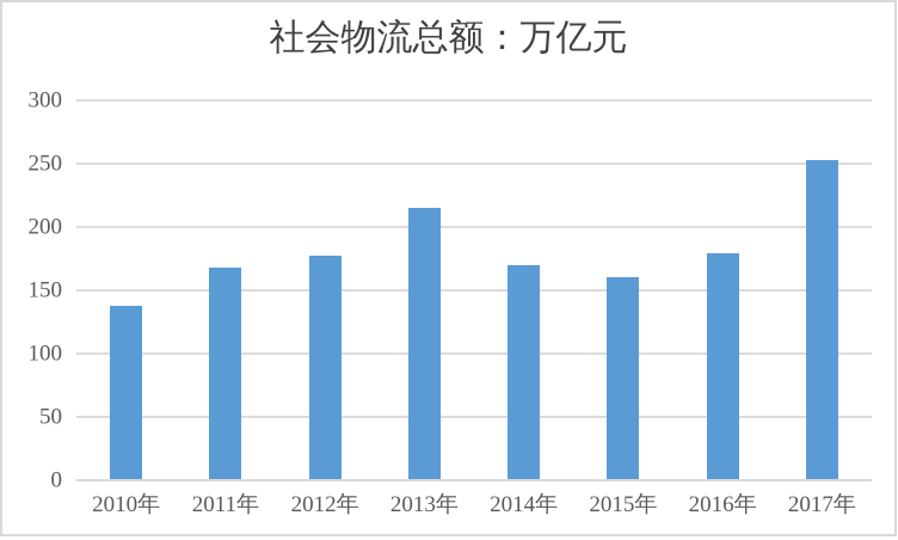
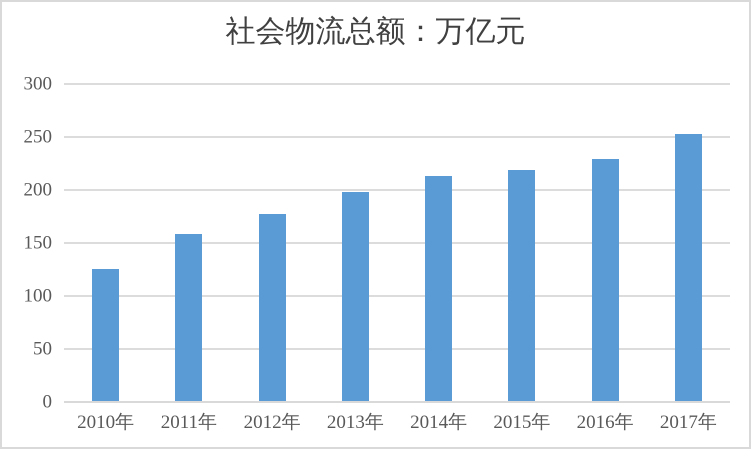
2010年: 138 -> 125
2011年: 168 -> 158
2013年: 215 -> 198
2014年: 170 -> 214
2015年: 160 -> 219
2016年: 179 -> 230
